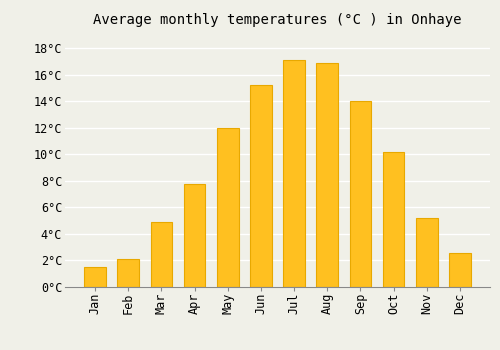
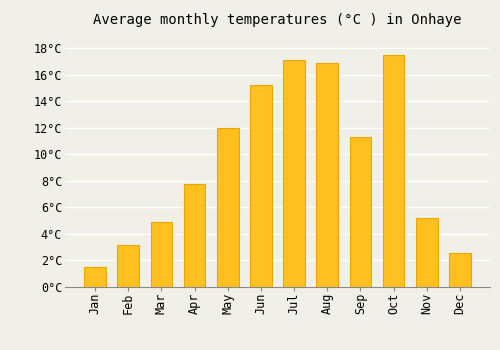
Feb: 2.1°C -> 3.2°C
Sep: 14.0°C -> 11.3°C
Oct: 10.2°C -> 17.5°C
